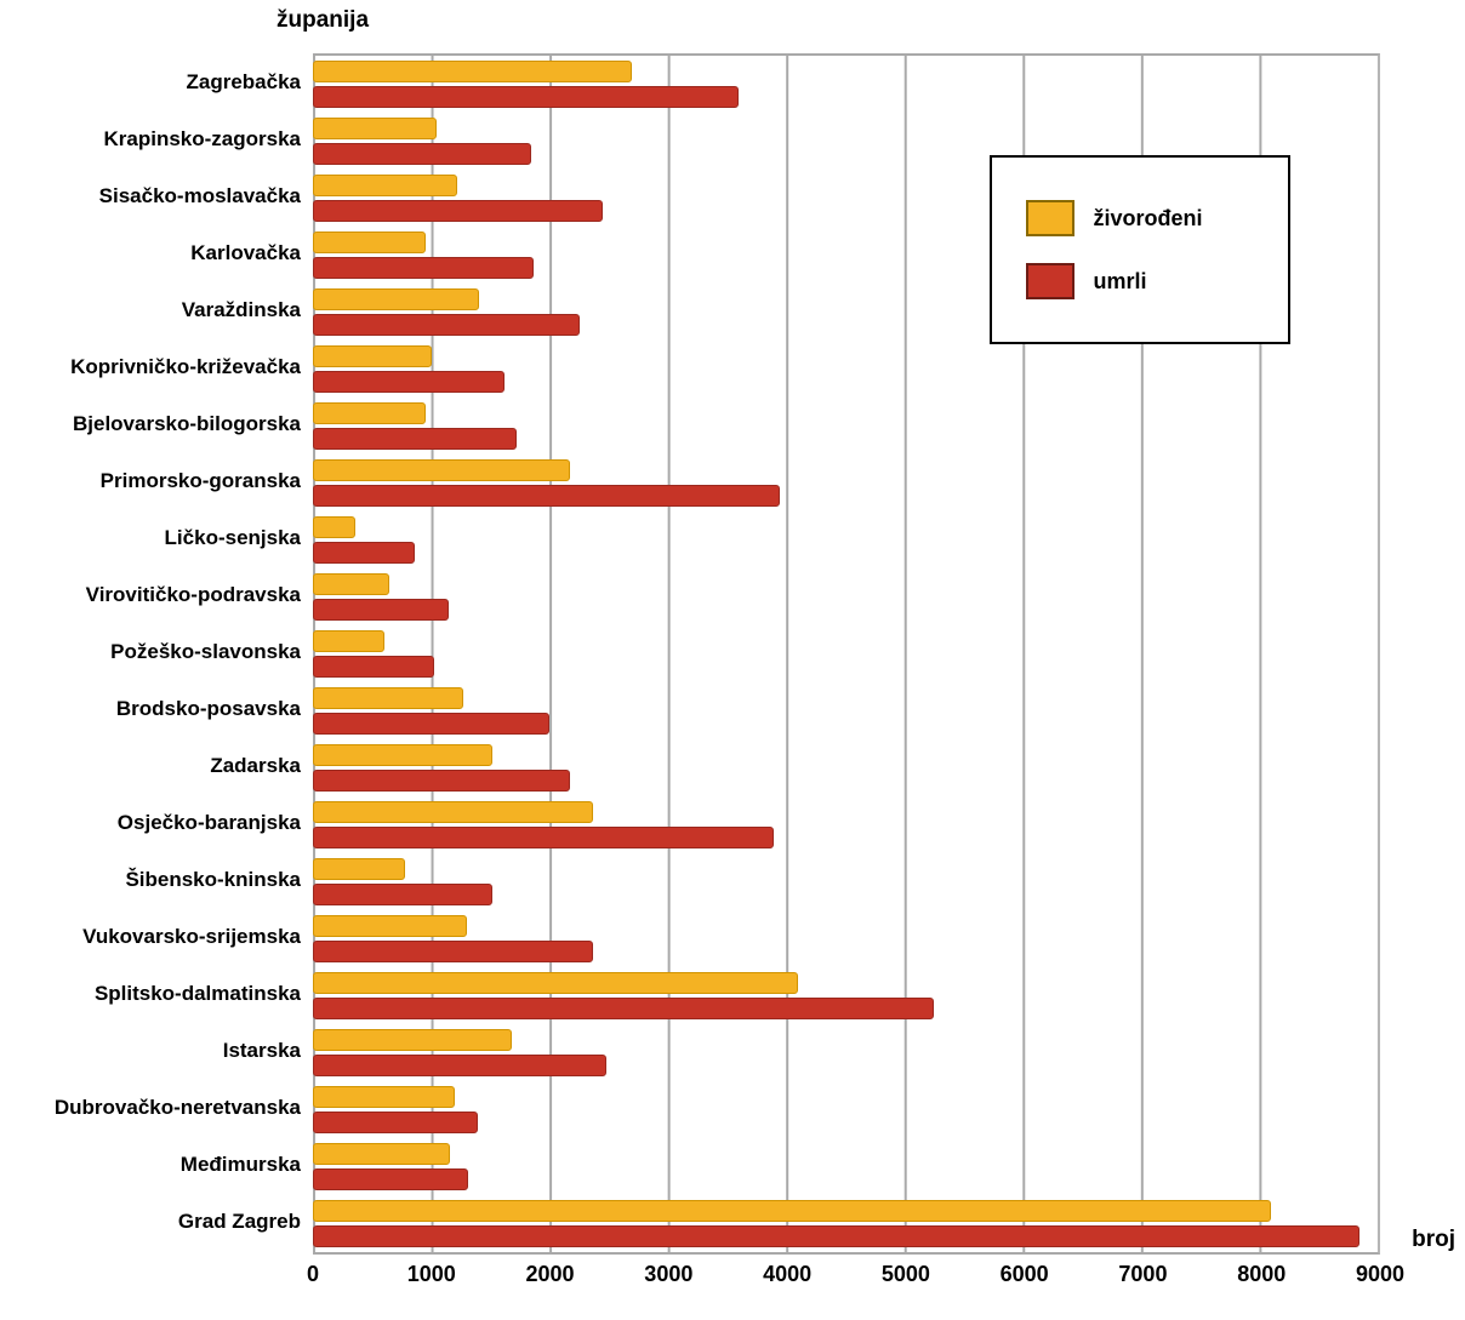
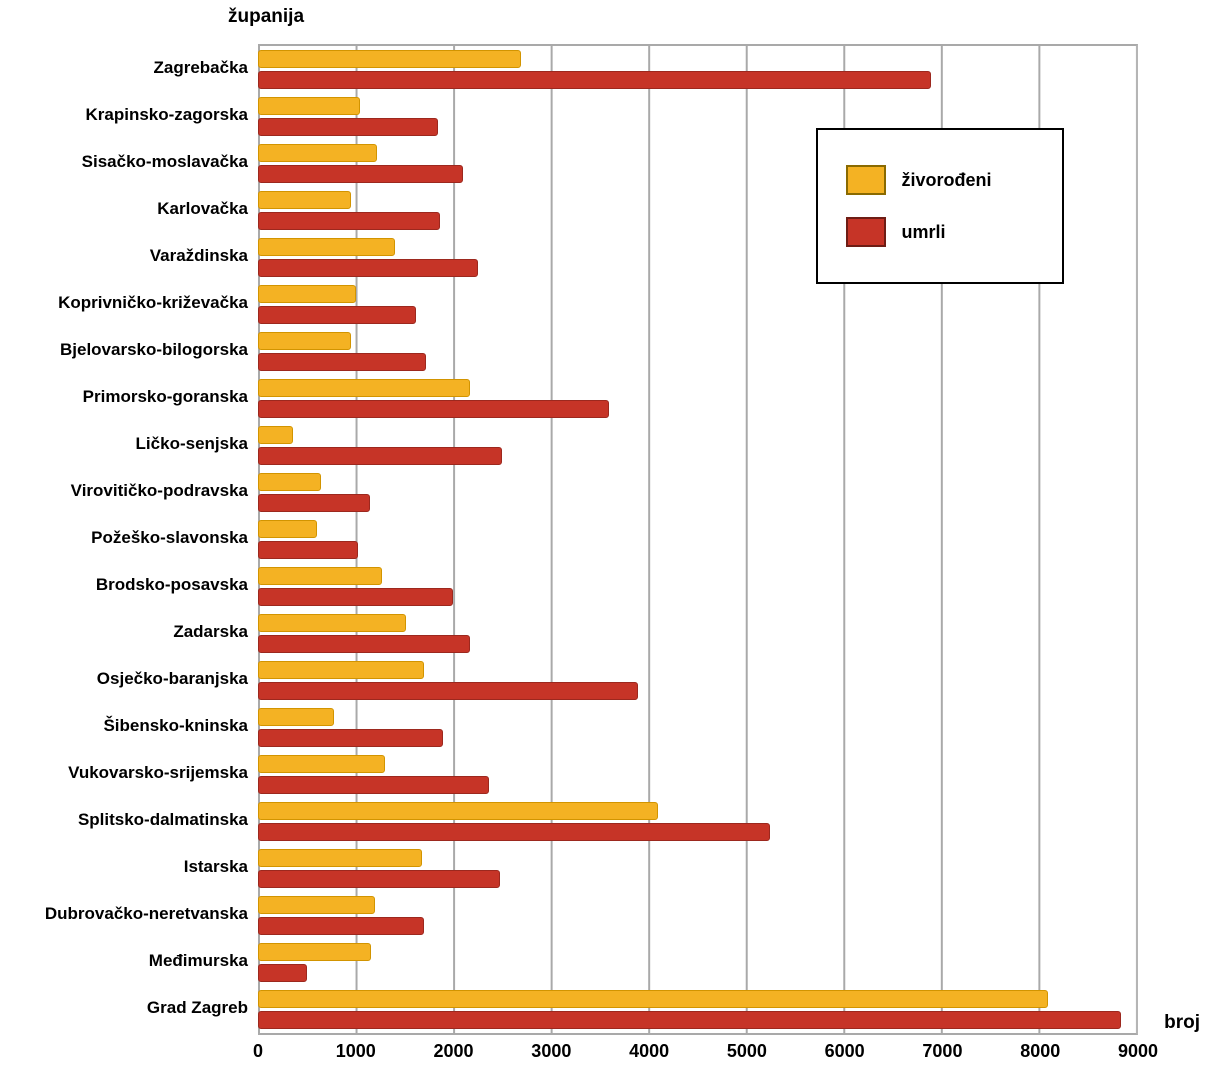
umrli/Zagrebačka: 3600 -> 6900
umrli/Sisačko-moslavačka: 2400 -> 2100
umrli/Primorsko-goranska: 4000 -> 3600
umrli/Ličko-senjska: 900 -> 2500
živorođeni/Osječko-baranjska: 2400 -> 1700
umrli/Šibensko-kninska: 1500 -> 1900
umrli/Dubrovačko-neretvanska: 1400 -> 1700
umrli/Međimurska: 1300 -> 500
